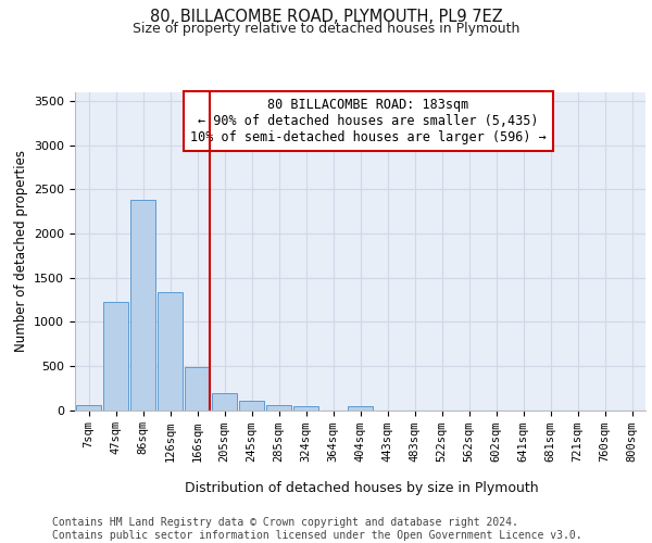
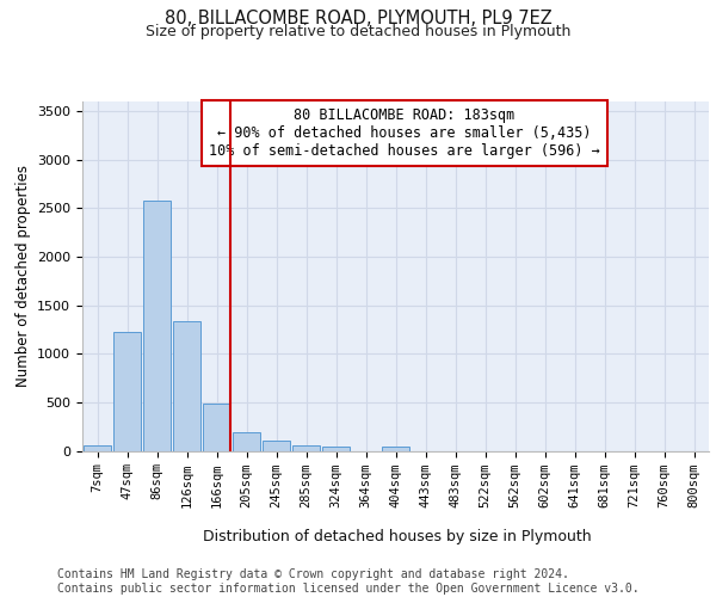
86sqm: 2380 -> 2580
